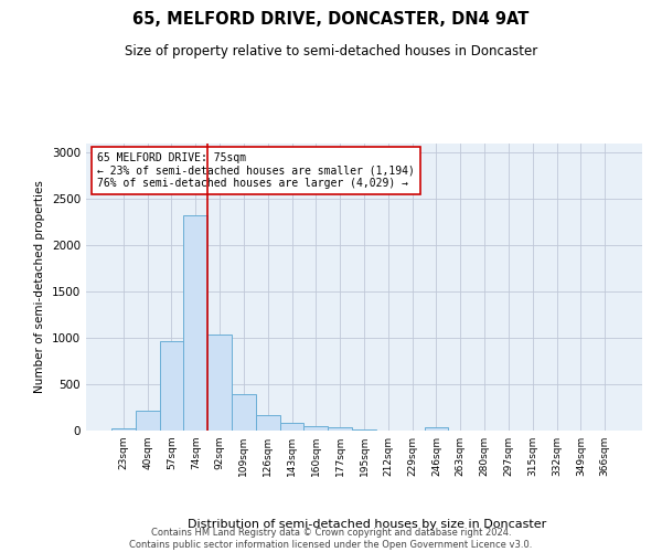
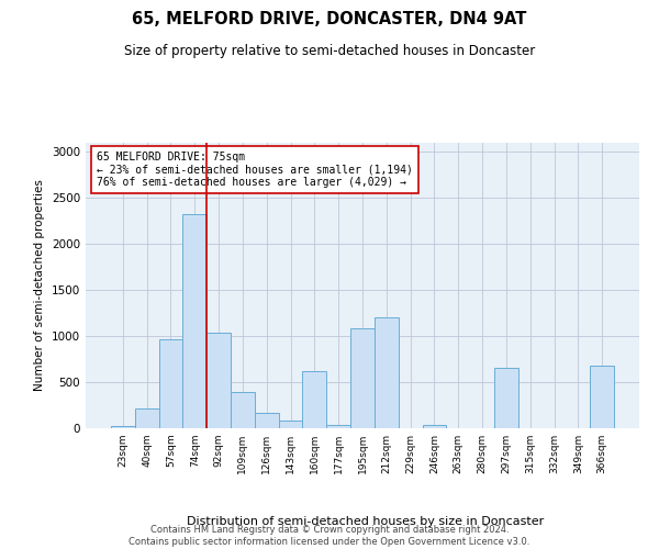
160sqm: 50 -> 620
195sqm: 10 -> 1080
212sqm: 0 -> 1200
297sqm: 0 -> 660
366sqm: 0 -> 680
